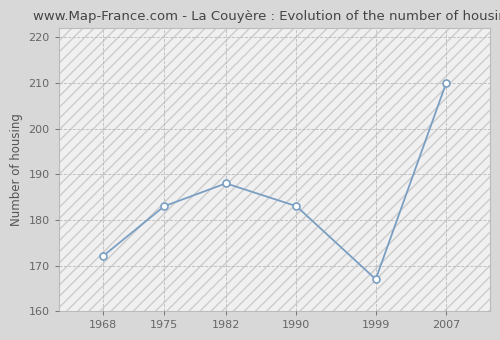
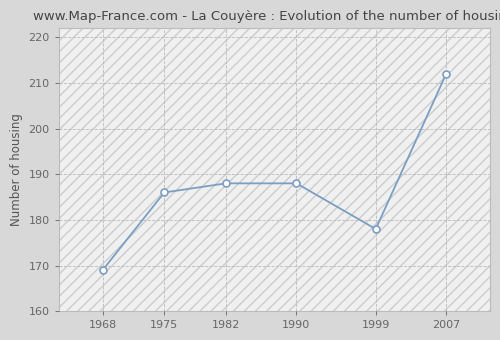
1968: 172 -> 169
1975: 183 -> 186
1990: 183 -> 188
1999: 167 -> 178
2007: 210 -> 212
